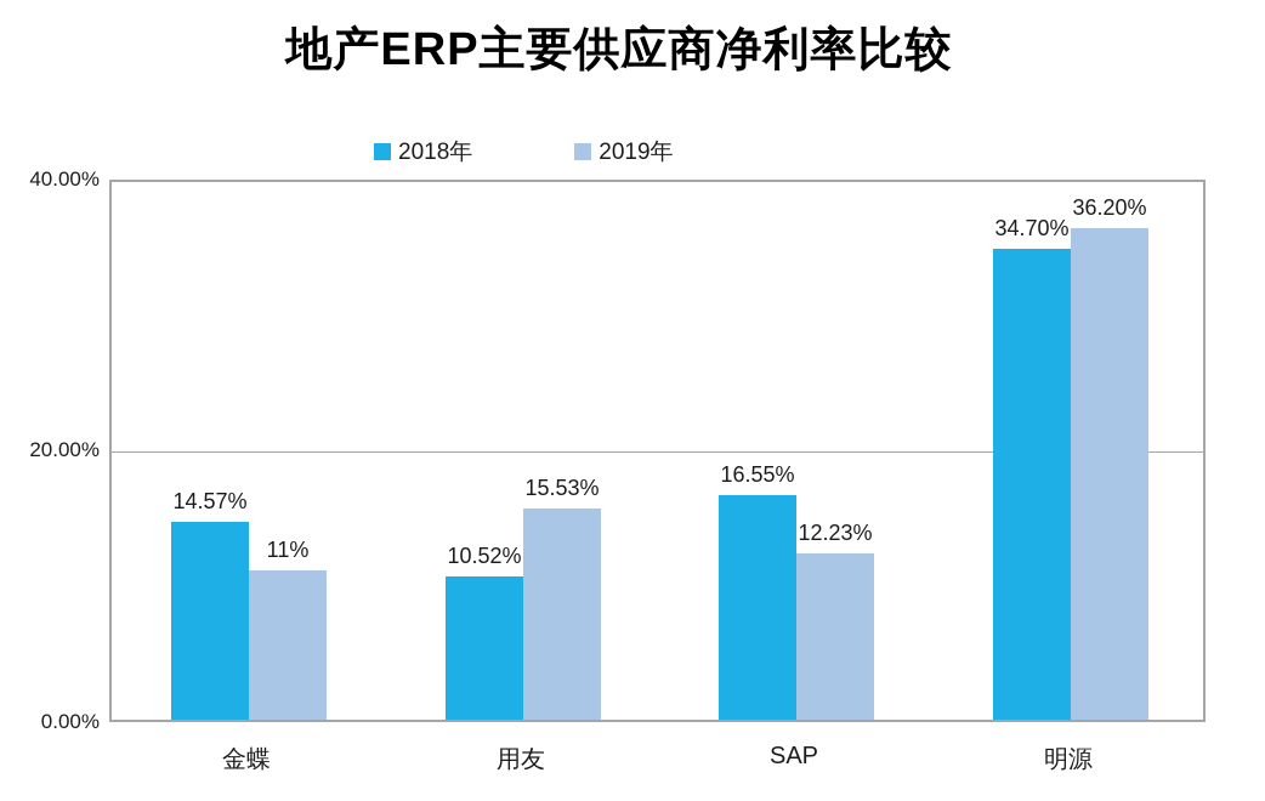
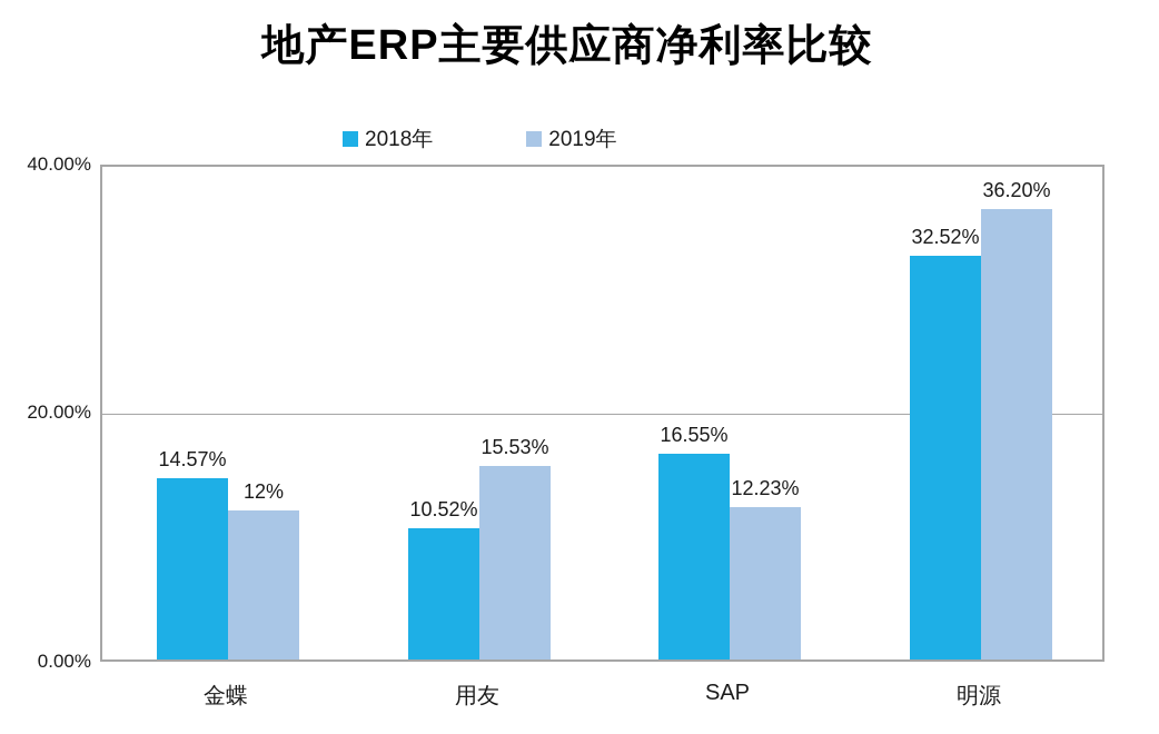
2019年/金蝶: 11% -> 12%
2018年/明源: 34.70% -> 32.52%
